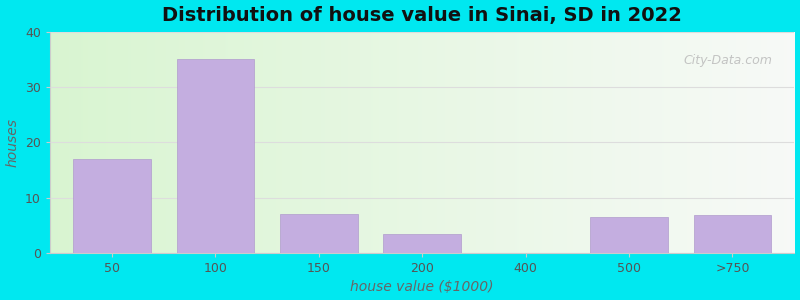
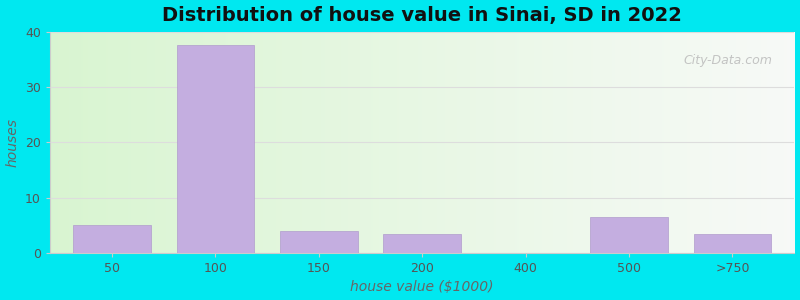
50: 17.0 -> 5.0
100: 35.0 -> 37.5
150: 7.0 -> 4.0
>750: 6.8 -> 3.5
